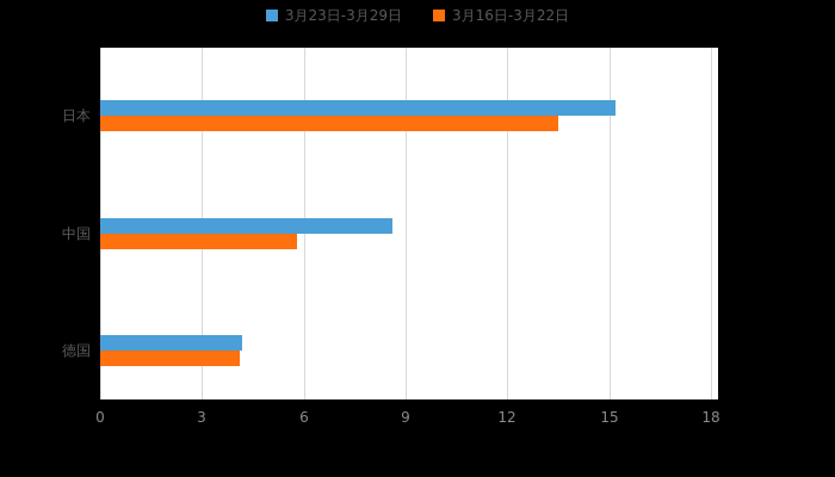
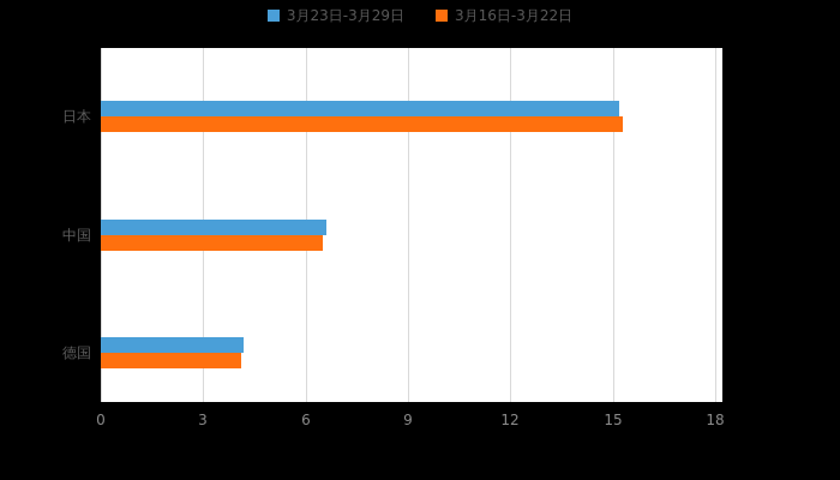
3月16日-3月22日/日本: 13.5 -> 15.3
3月23日-3月29日/中国: 8.6 -> 6.6
3月16日-3月22日/中国: 5.8 -> 6.5
